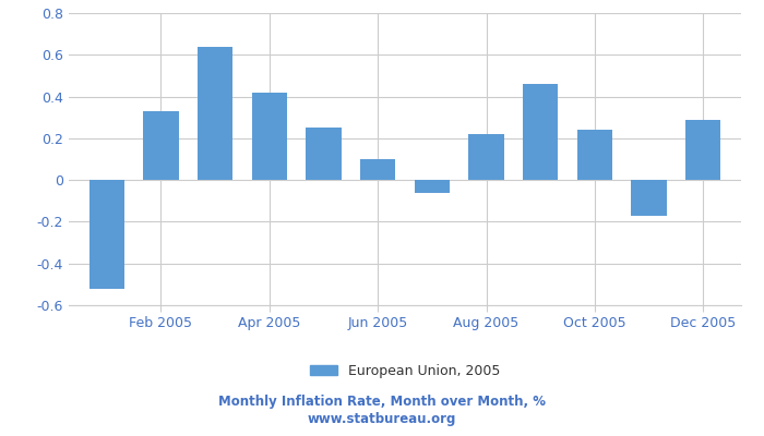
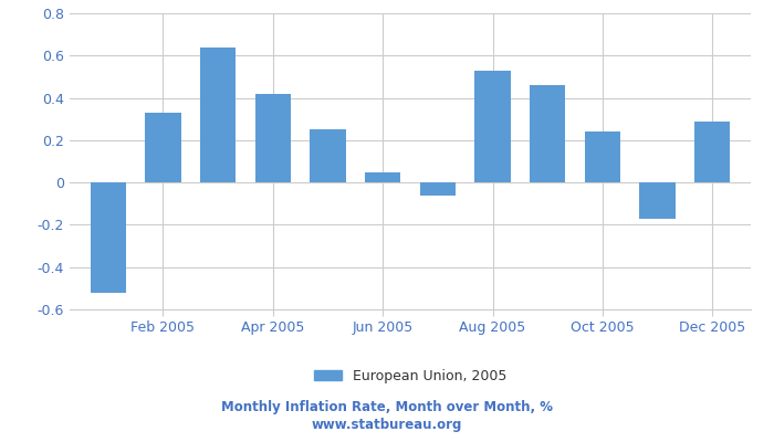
Jun 2005: 0.10 -> 0.05
Aug 2005: 0.22 -> 0.53
